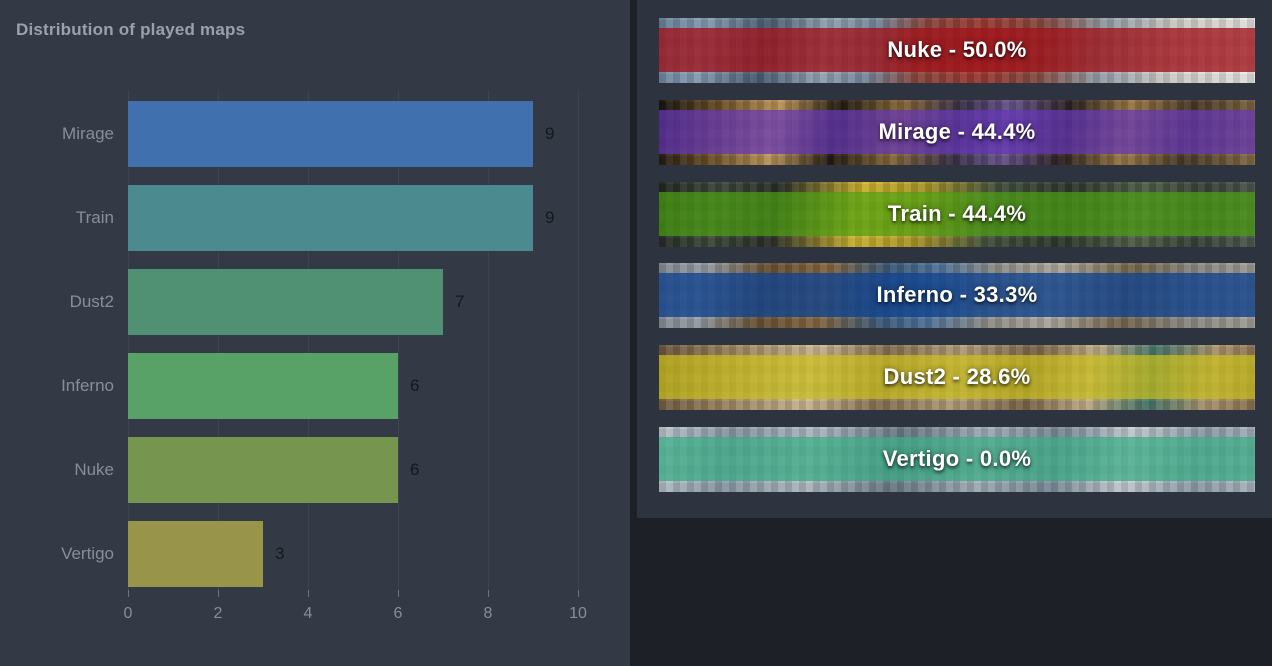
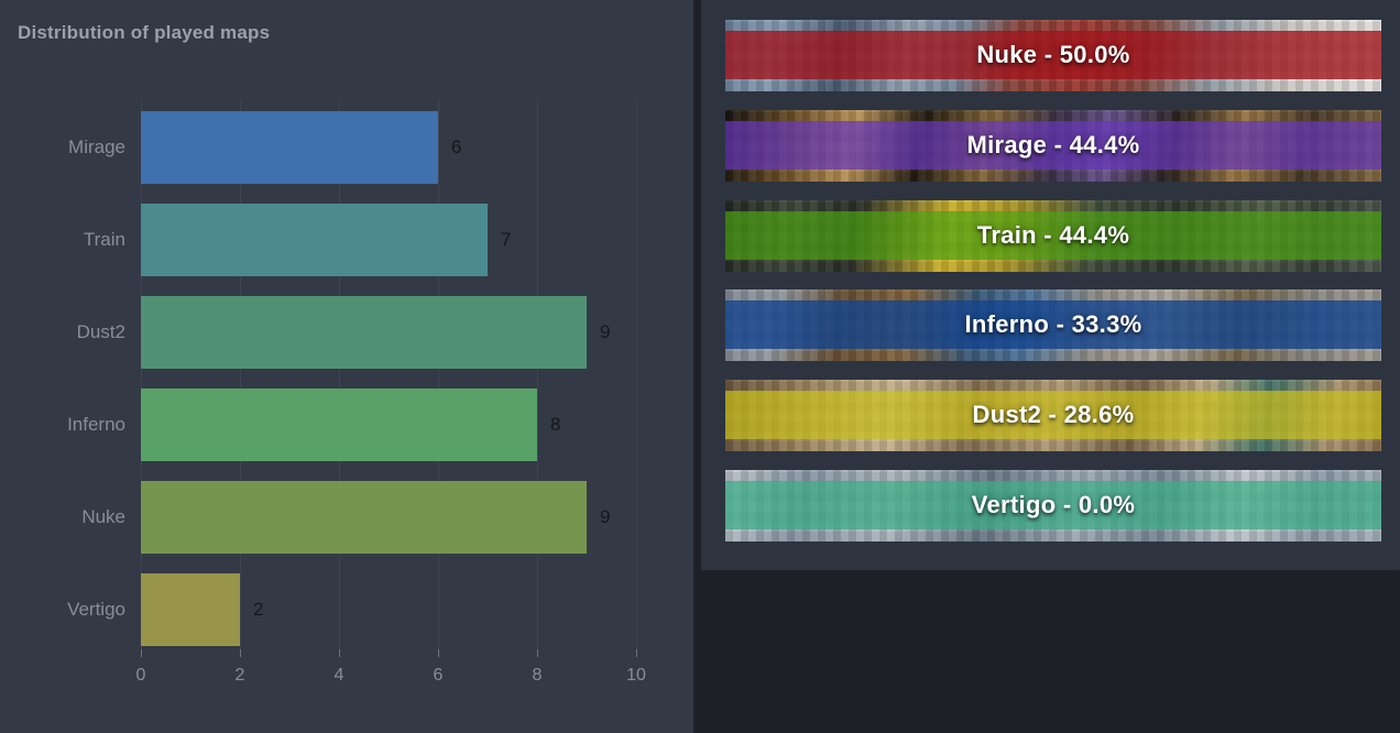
Mirage: 9 -> 6
Train: 9 -> 7
Dust2: 7 -> 9
Inferno: 6 -> 8
Nuke: 6 -> 9
Vertigo: 3 -> 2
